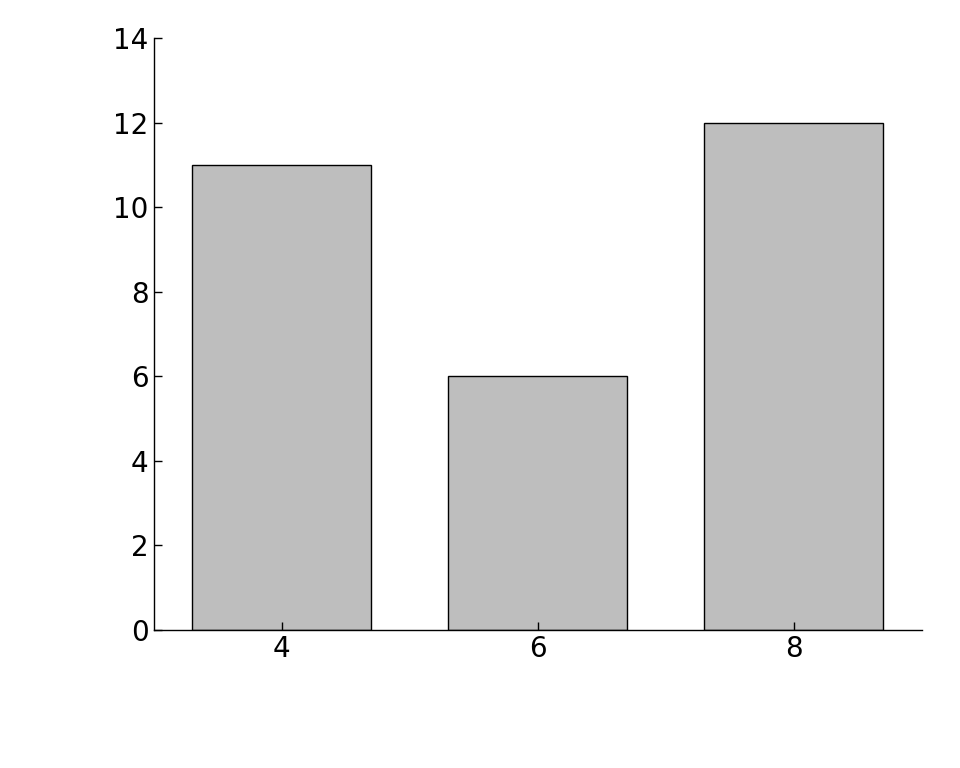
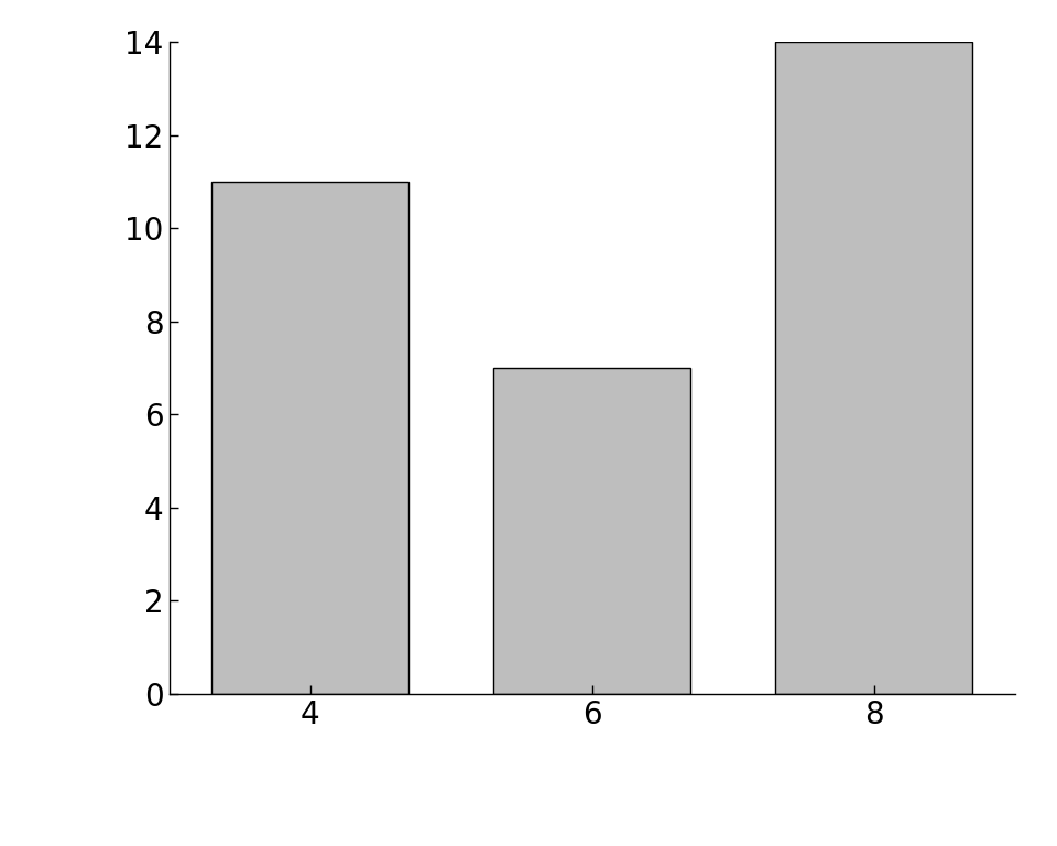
6: 6 -> 7
8: 12 -> 14
